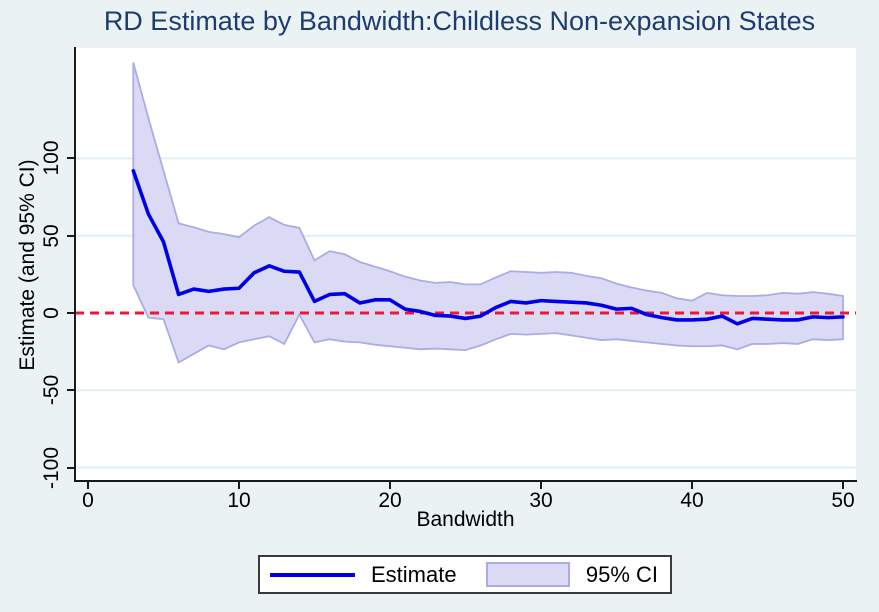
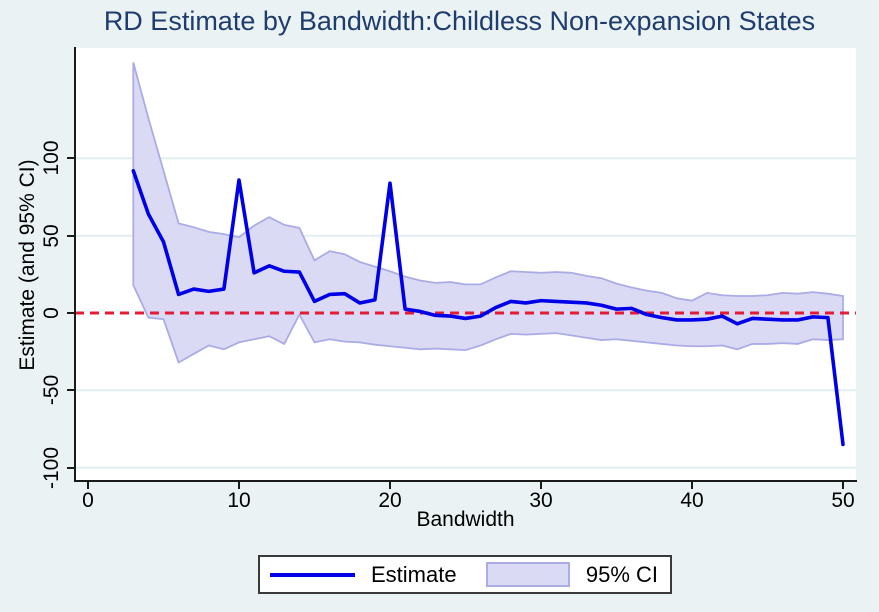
Estimate/10: 16 -> 86
Estimate/20: 8 -> 84
Estimate/50: -2 -> -85
